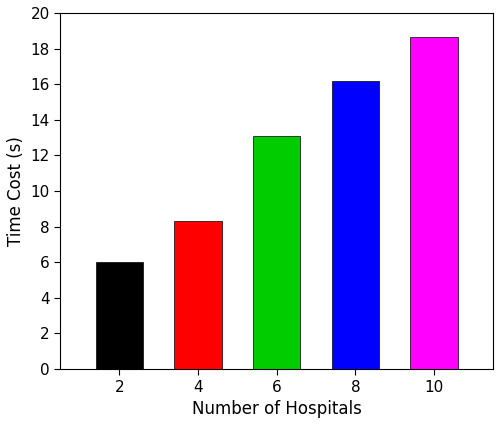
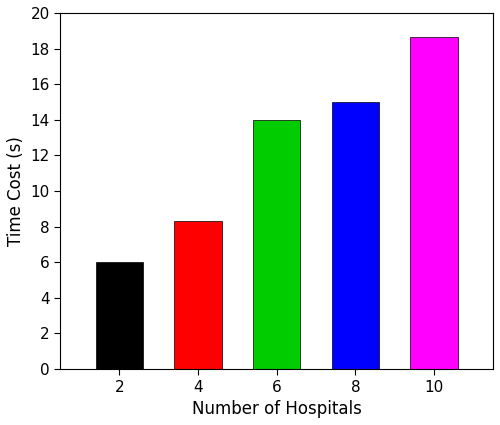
6: 13.1 -> 14.0
8: 16.2 -> 15.0
